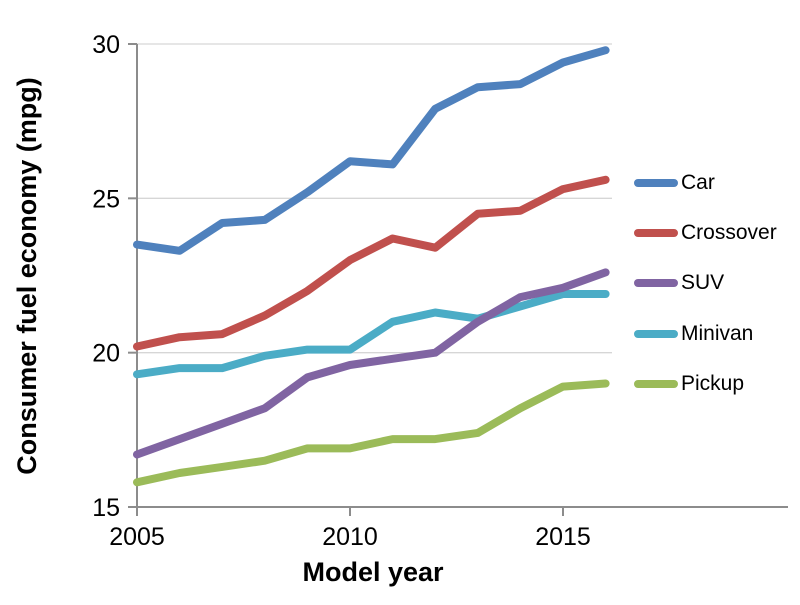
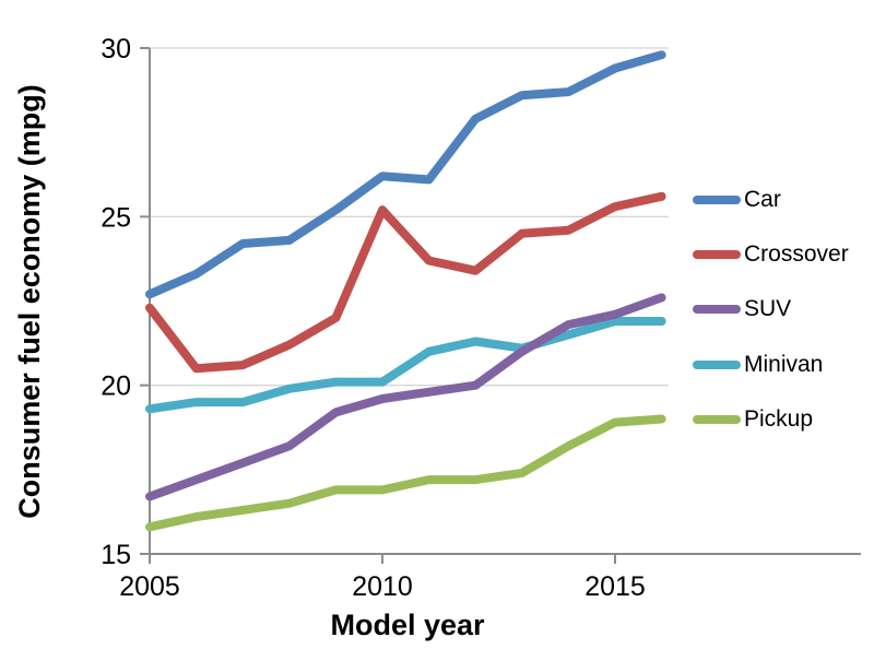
Car/2005: 23.5 -> 22.7
Crossover/2005: 20.2 -> 22.3
Crossover/2010: 23.0 -> 25.2
